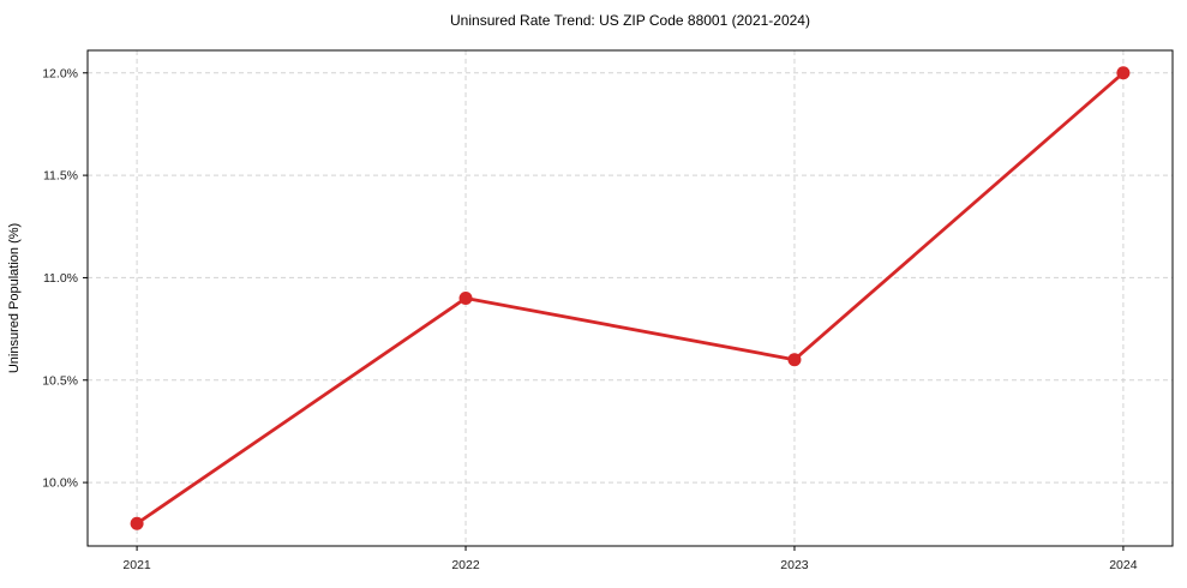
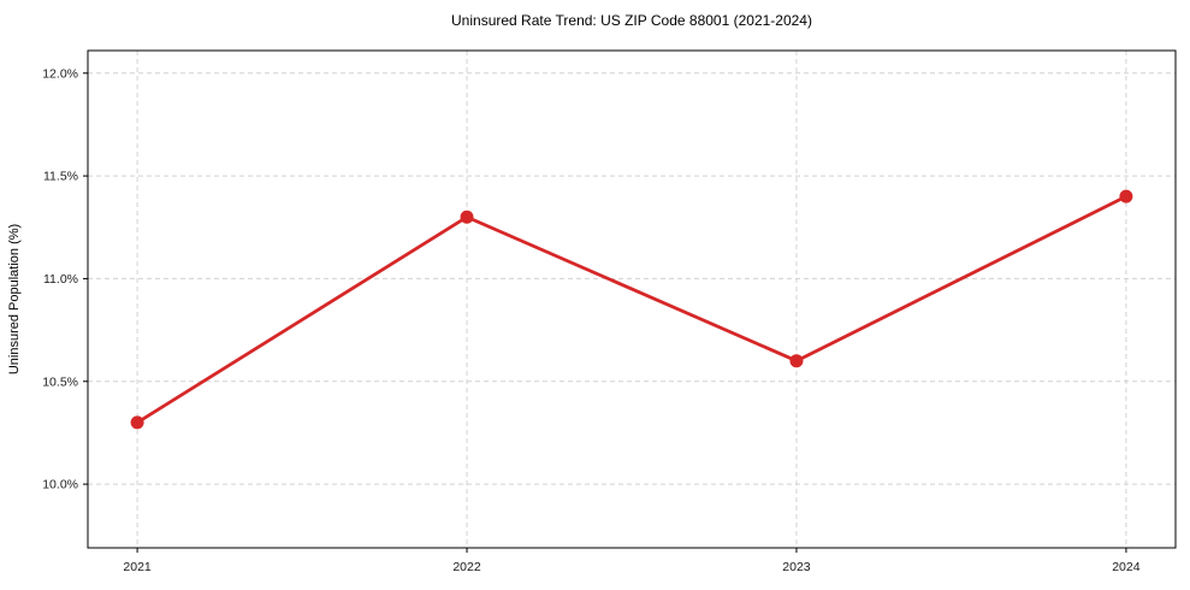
2021: 9.8% -> 10.3%
2022: 10.9% -> 11.3%
2024: 12.0% -> 11.4%
